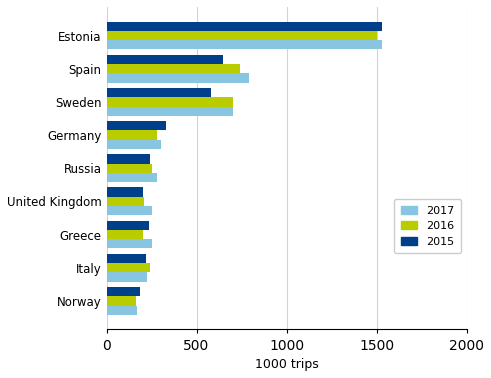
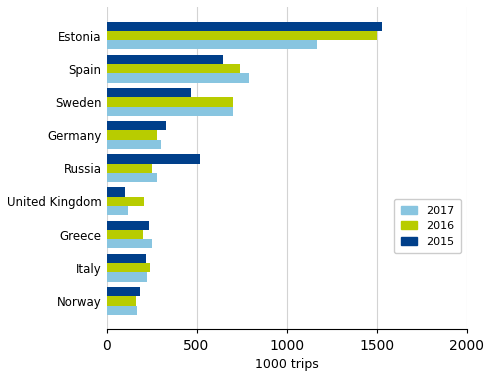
2017/Estonia: 1530 -> 1170
2015/Sweden: 580 -> 470
2015/Russia: 240 -> 520
2015/United Kingdom: 200 -> 100
2017/United Kingdom: 260 -> 120
